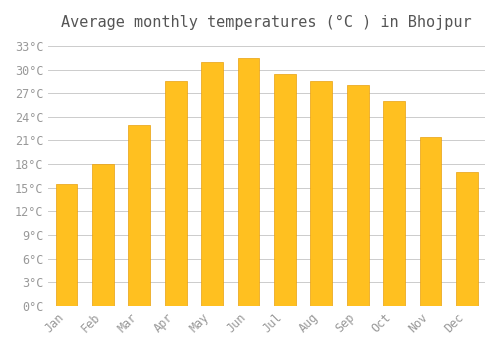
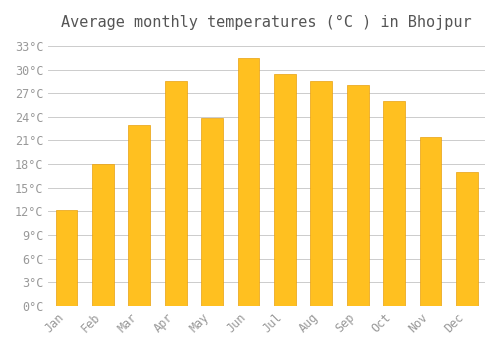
Jan: 15.5°C -> 12.2°C
May: 31.0°C -> 23.8°C
